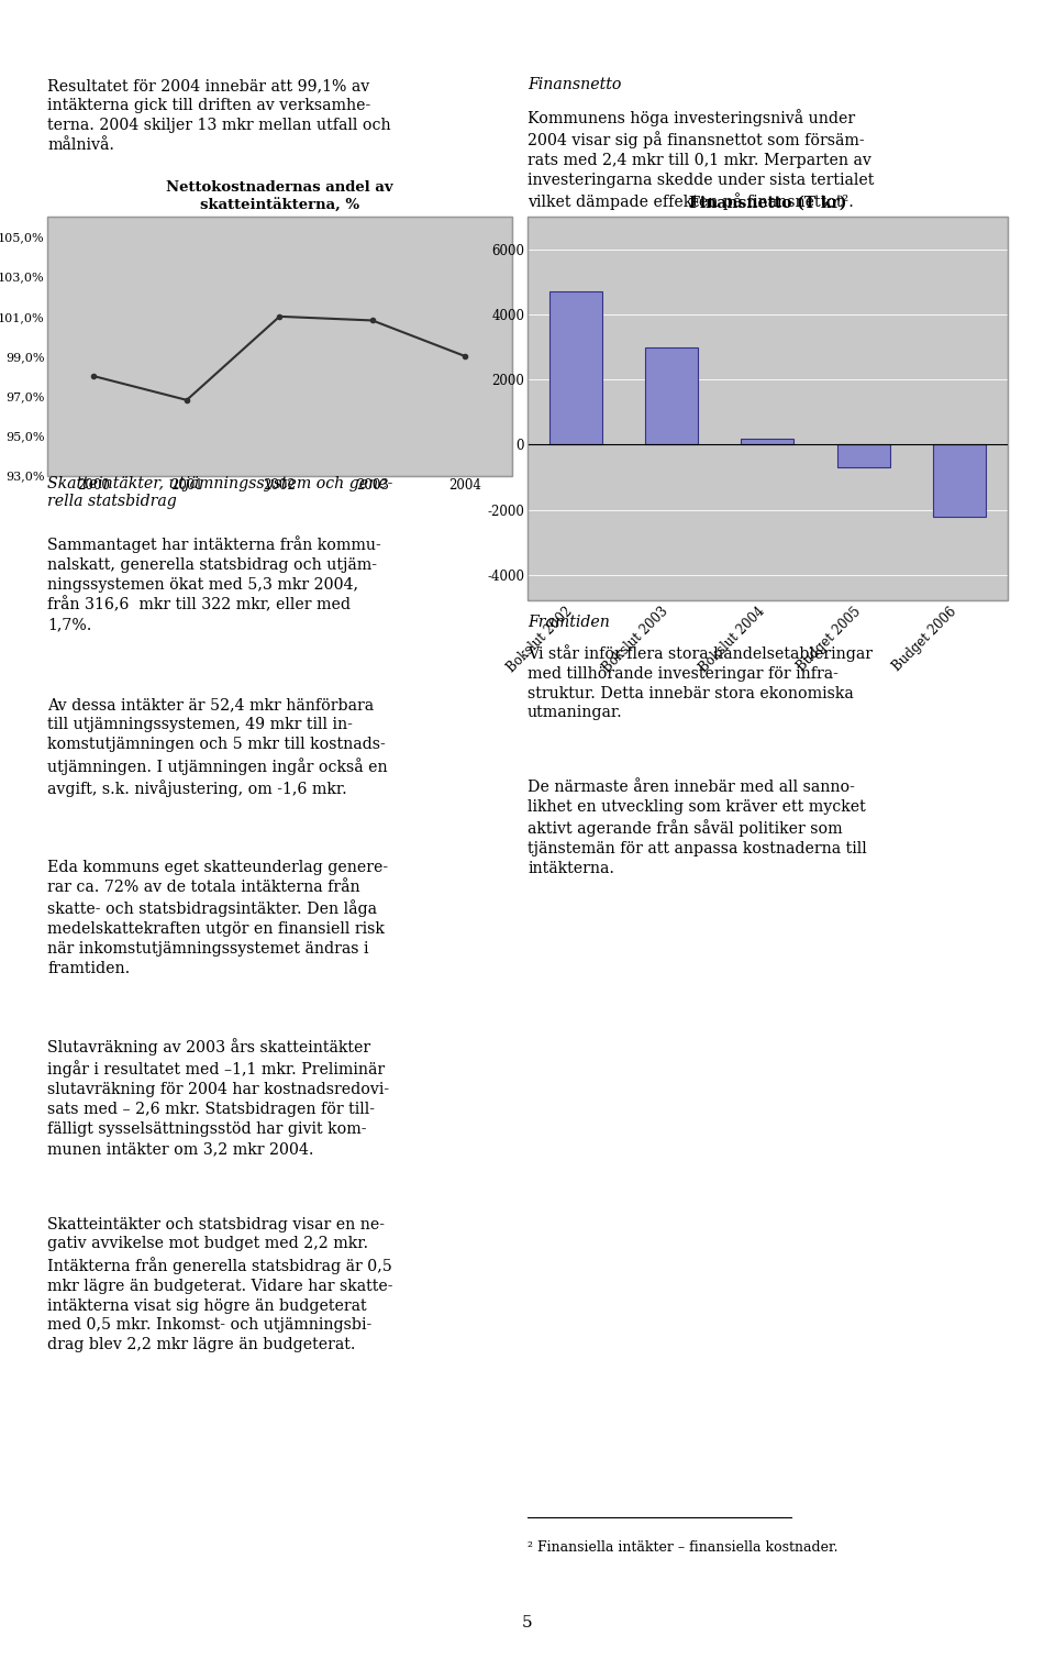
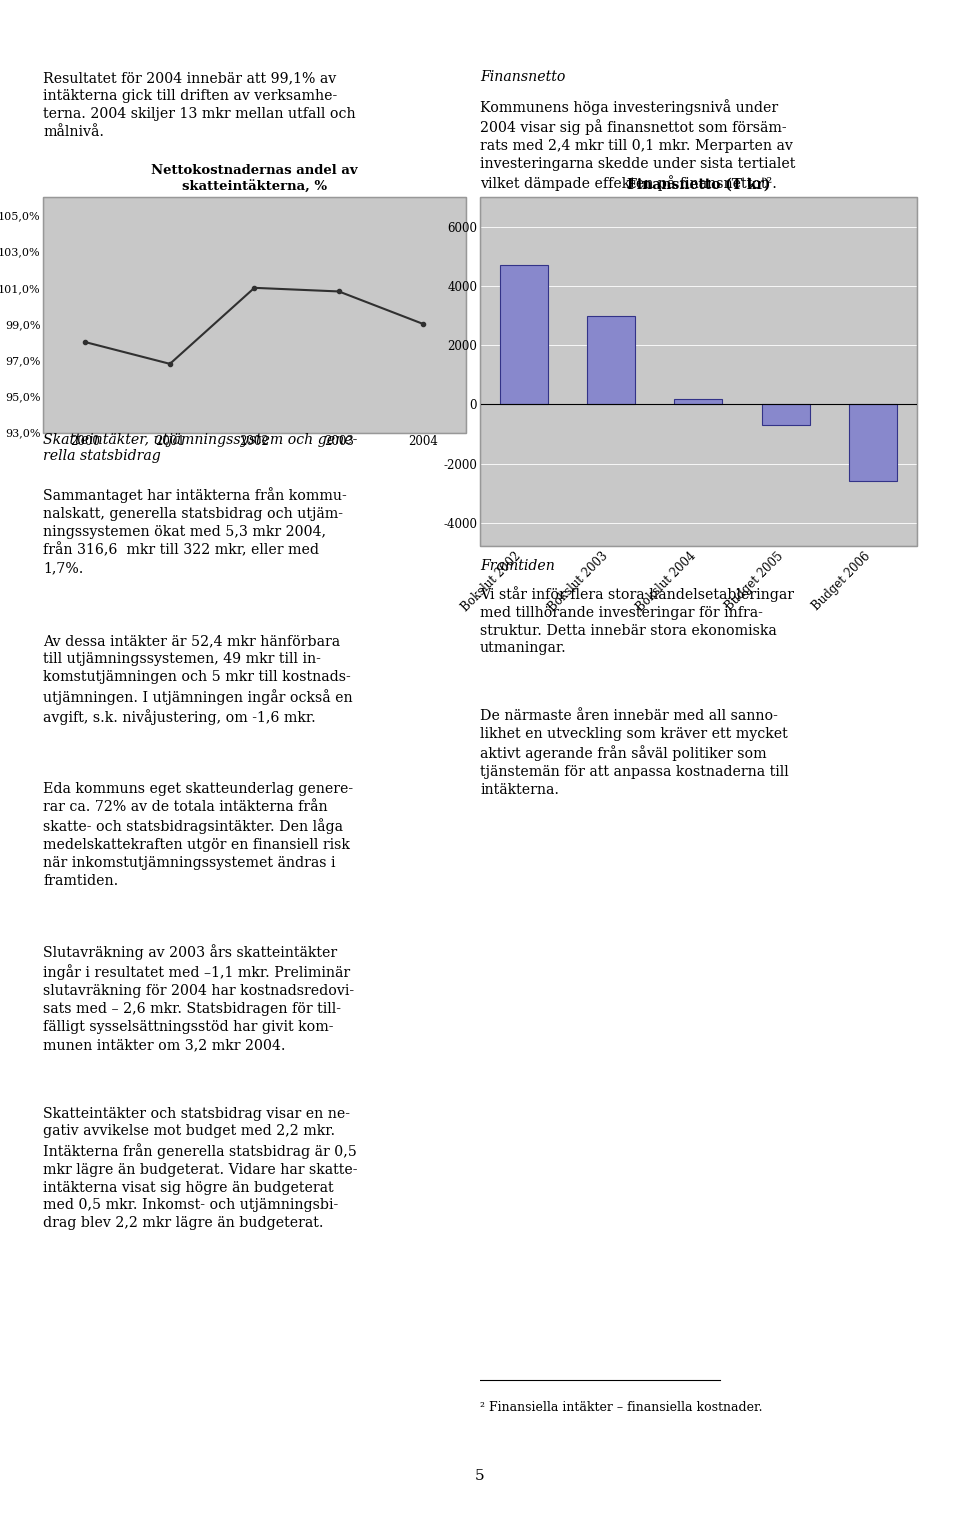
Budget 2006: -2200 -> -2600
